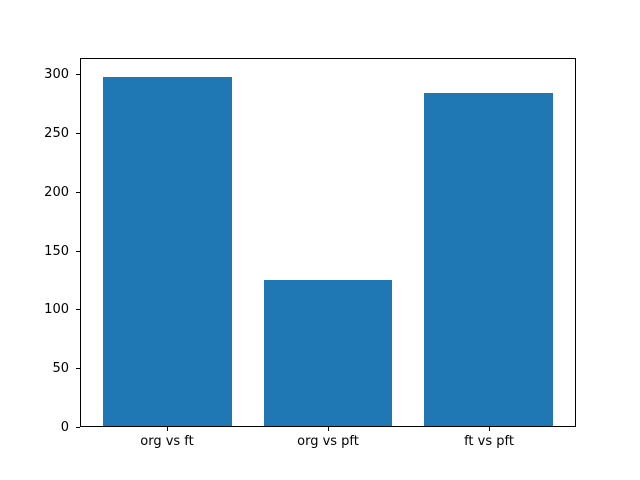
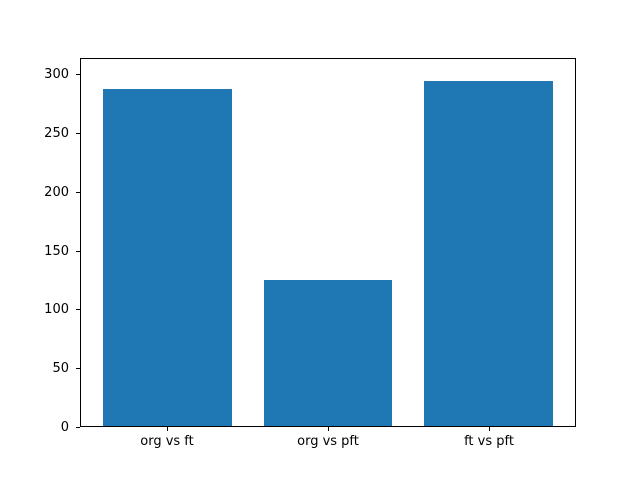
org vs ft: 299 -> 288
ft vs pft: 285 -> 295
